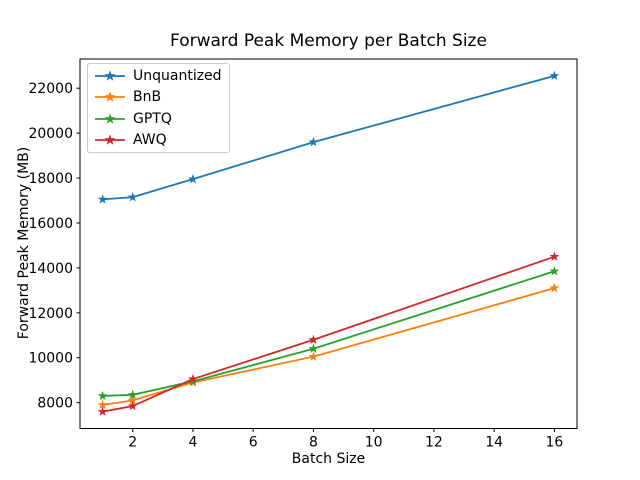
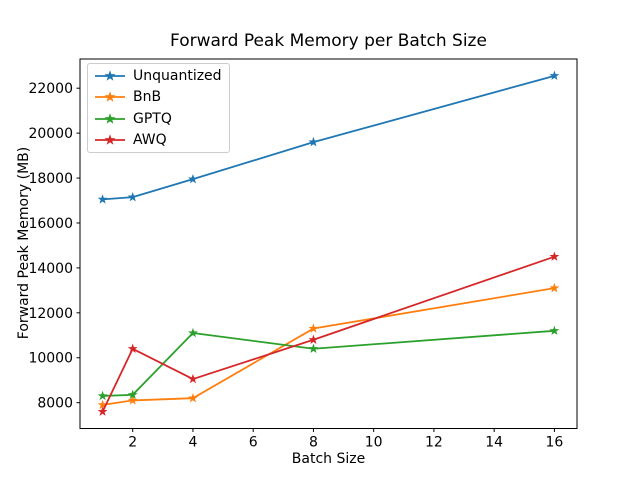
AWQ/2: 7800 -> 10400
BnB/4: 8900 -> 8200
GPTQ/4: 9000 -> 11100
BnB/8: 10000 -> 11300
GPTQ/16: 13800 -> 11200
